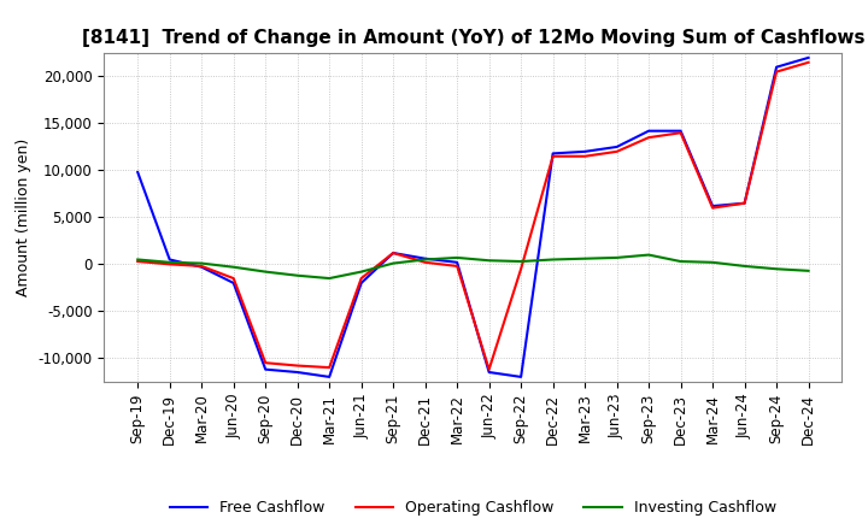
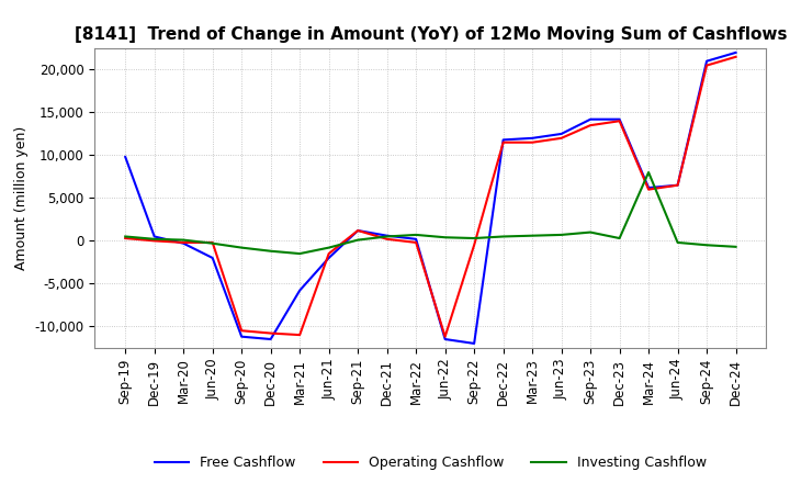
Operating Cashflow/Jun-20: -1,500 -> -200
Free Cashflow/Mar-21: -12,000 -> -5,800
Investing Cashflow/Mar-24: 200 -> 8,000
